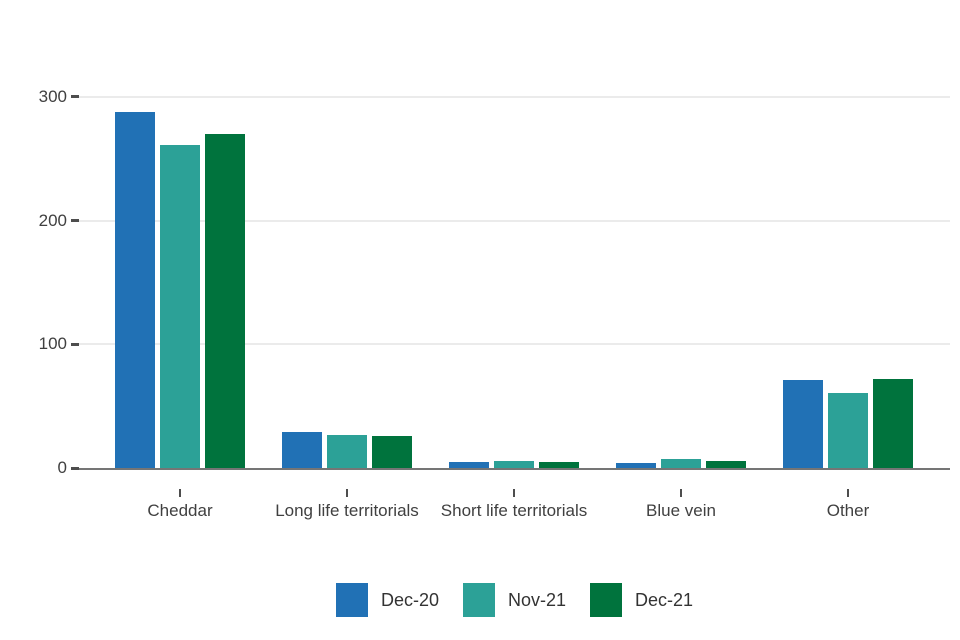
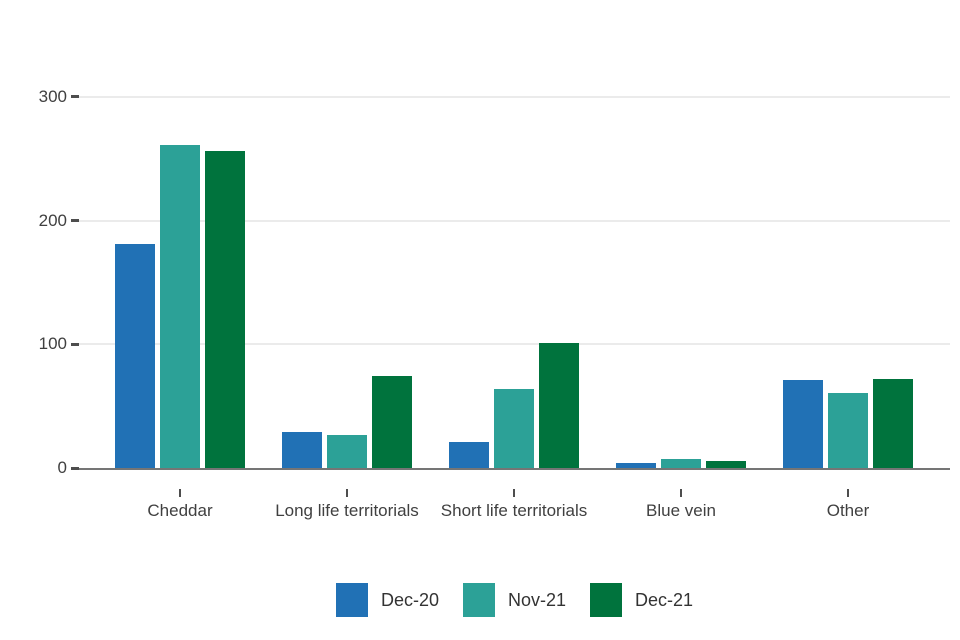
Dec-20/Cheddar: 288 -> 181
Dec-21/Cheddar: 270 -> 256
Dec-21/Long life territorials: 26 -> 74
Dec-20/Short life territorials: 5 -> 21
Nov-21/Short life territorials: 6 -> 64
Dec-21/Short life territorials: 5 -> 101
